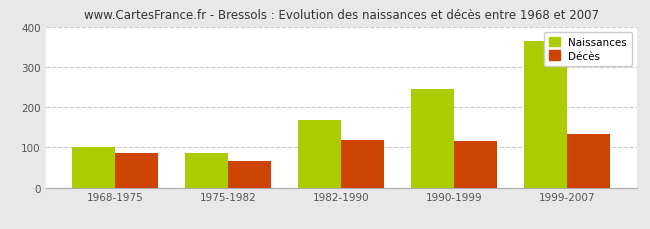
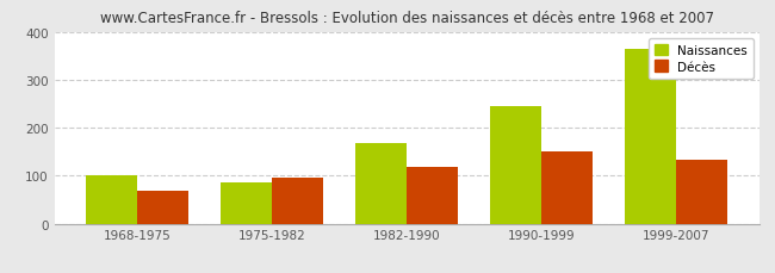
Décès/1968-1975: 85 -> 68
Décès/1975-1982: 65 -> 95
Décès/1990-1999: 115 -> 150
